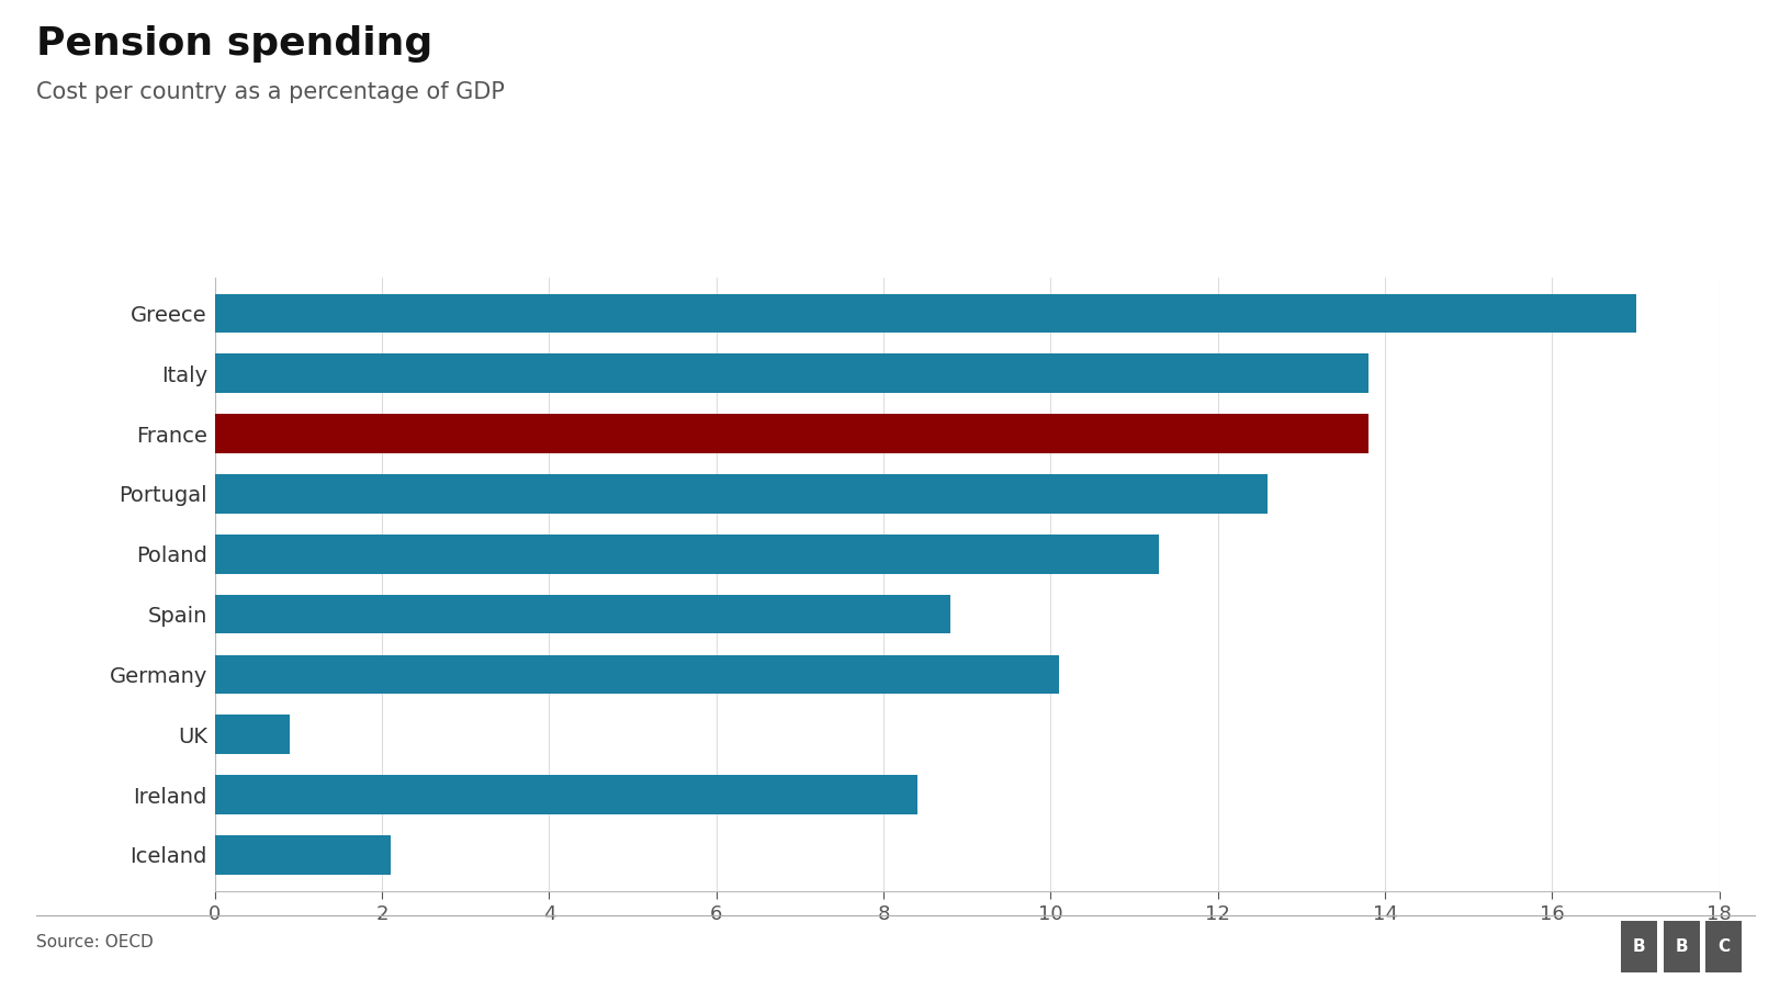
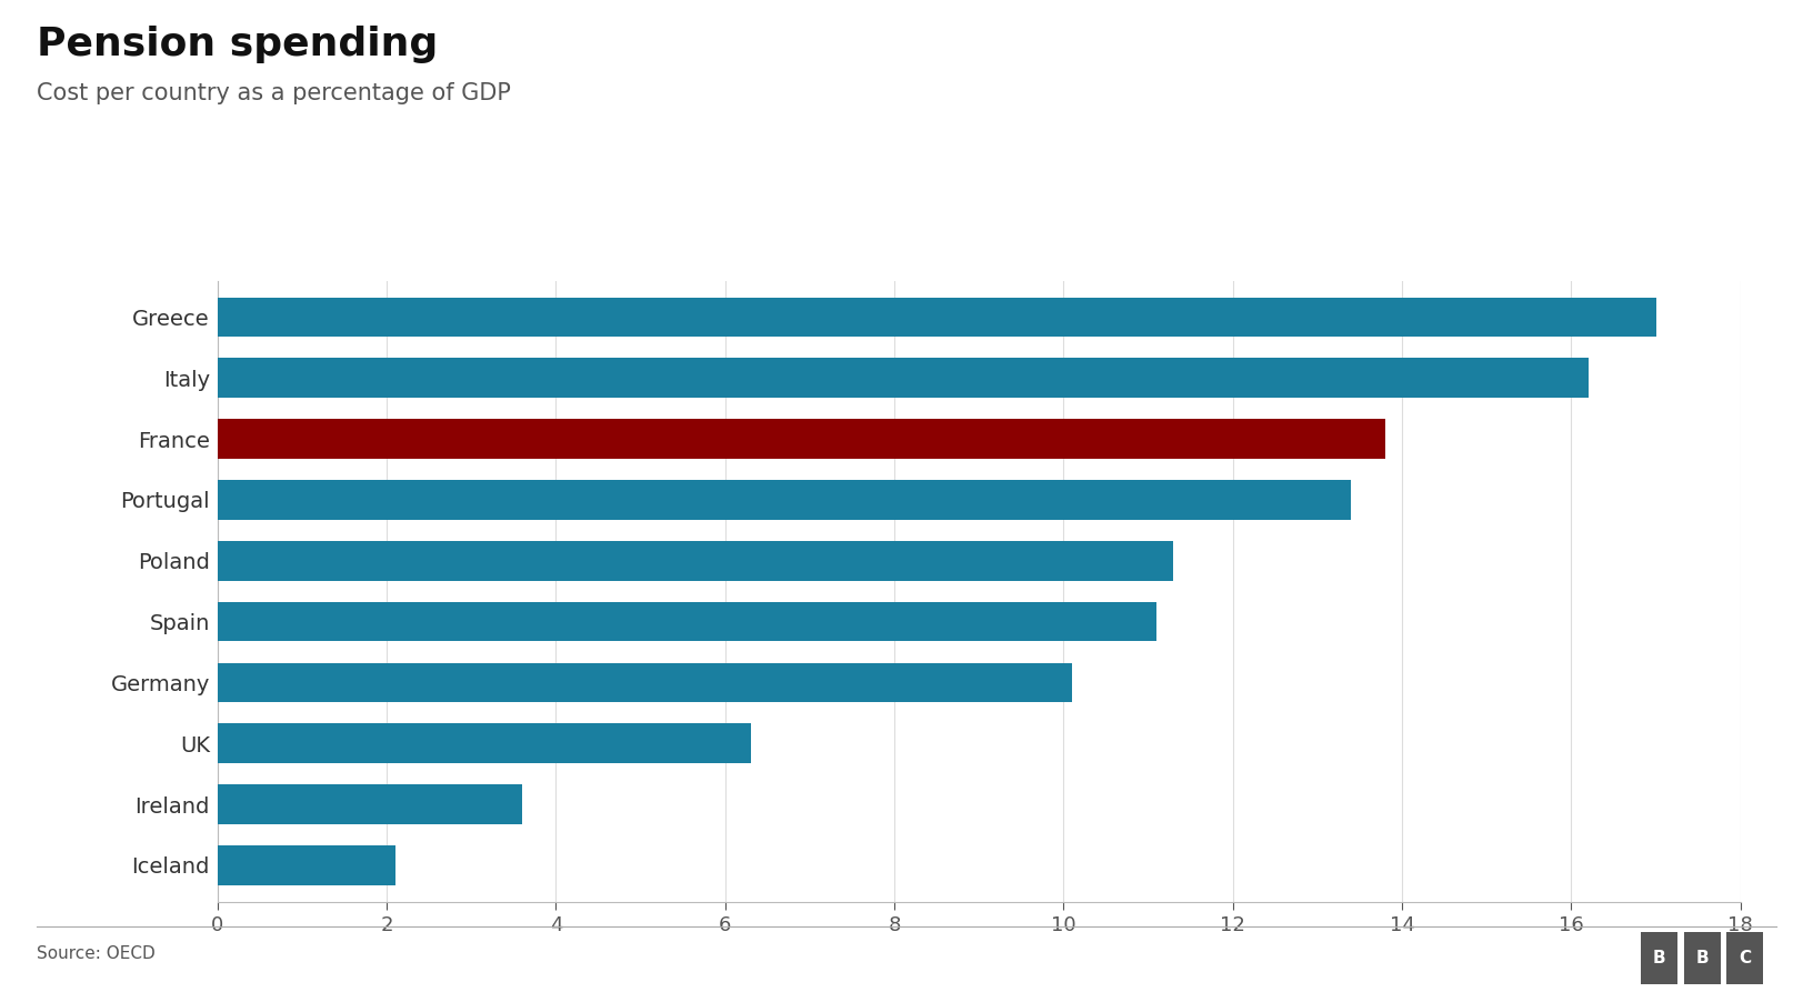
Italy: 13.8 -> 16.2
Portugal: 12.6 -> 13.4
Spain: 8.8 -> 11.1
UK: 0.9 -> 6.3
Ireland: 8.4 -> 3.6
